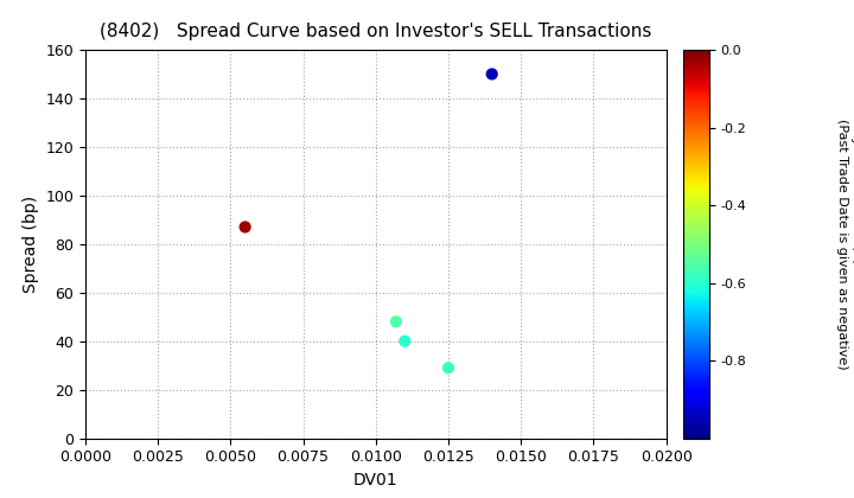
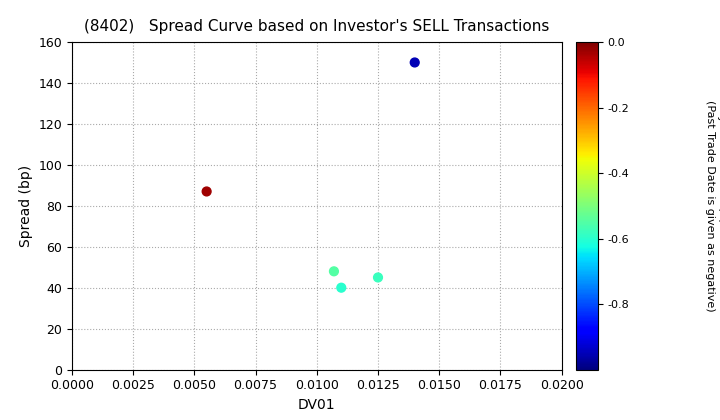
0.0125: 29 -> 45
